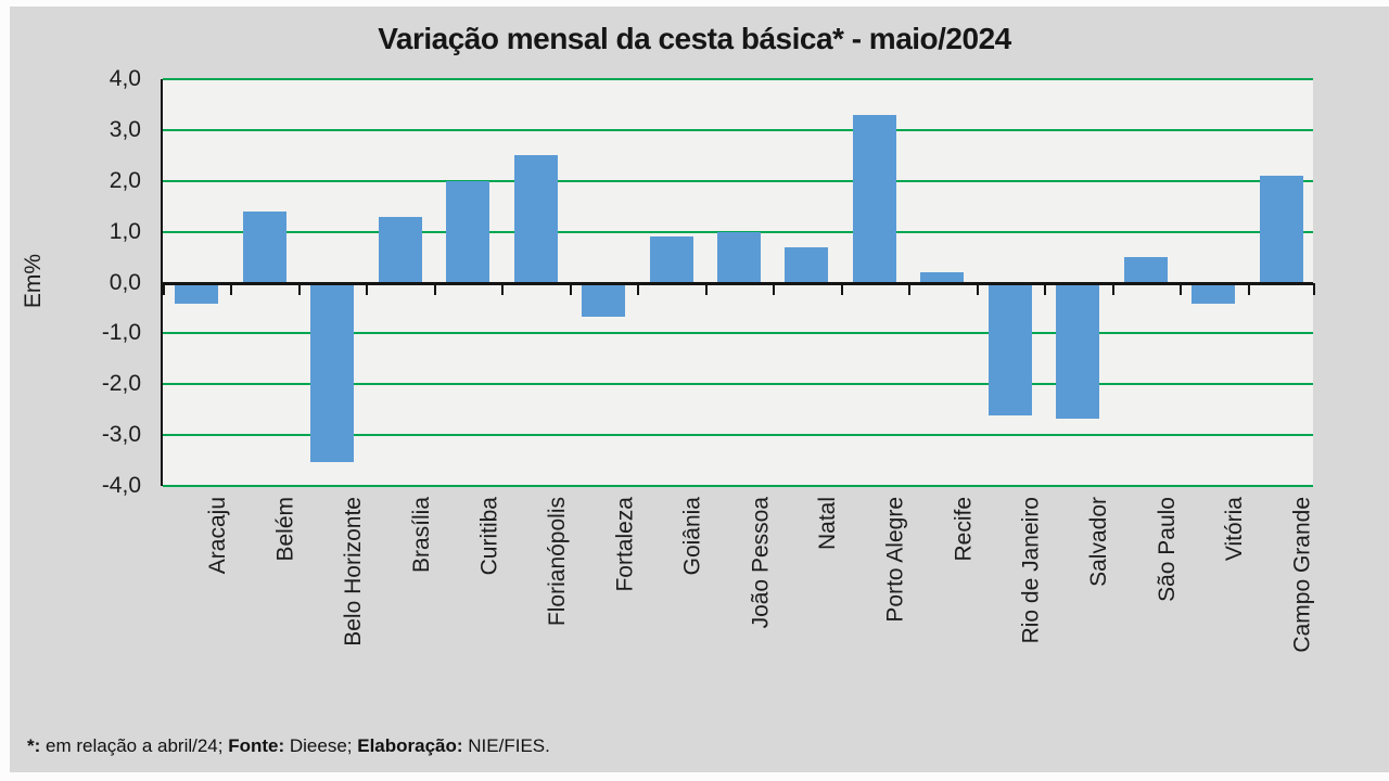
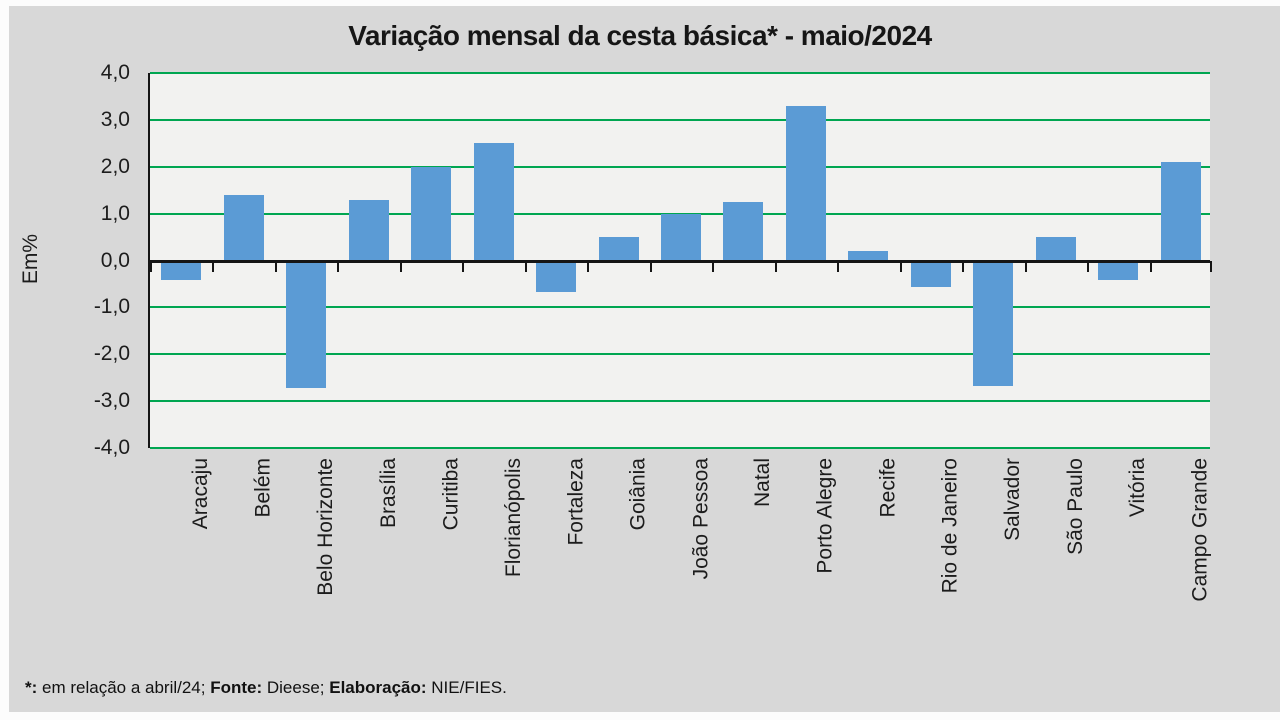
Belo Horizonte: -3,5 -> -2,7
Goiânia: 0,9 -> 0,5
Natal: 0,7 -> 1,2
Rio de Janeiro: -2,6 -> -0,6
